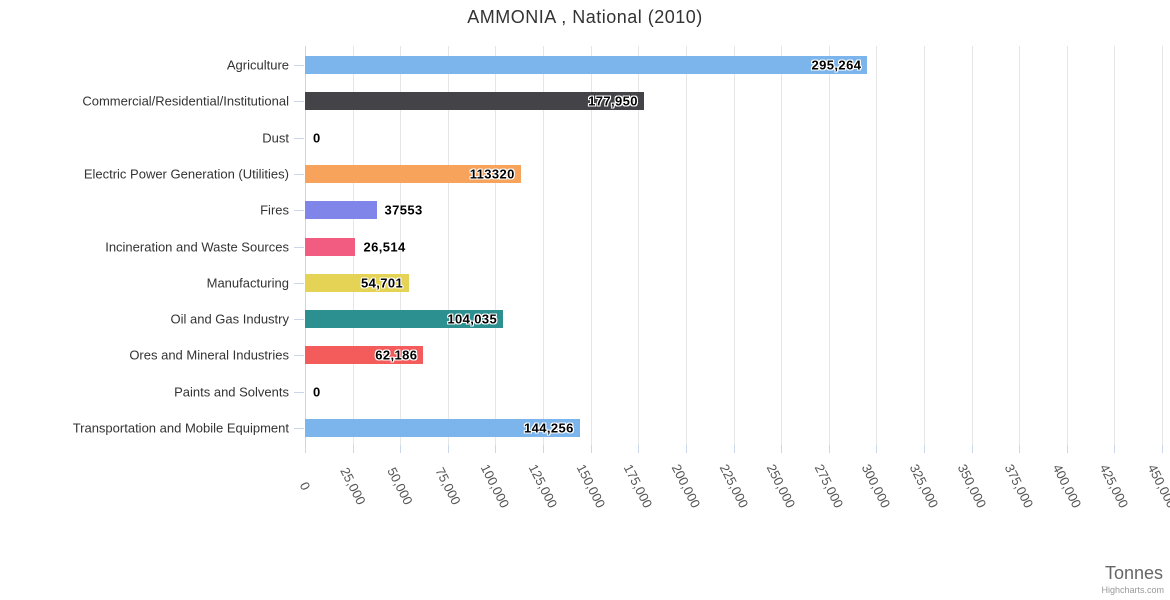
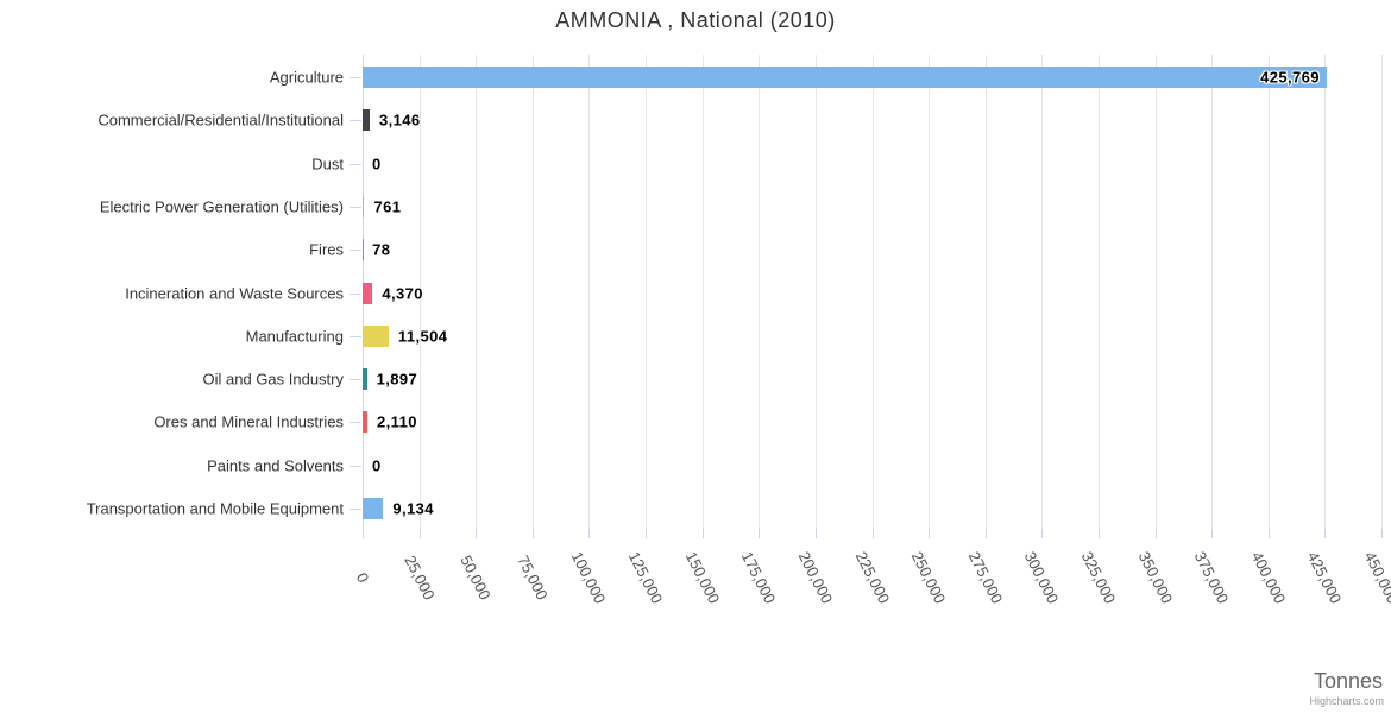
Agriculture: 295,264 -> 425,769
Commercial/Residential/Institutional: 177,950 -> 3,146
Electric Power Generation (Utilities): 113320 -> 761
Fires: 37553 -> 78
Incineration and Waste Sources: 26,514 -> 4,370
Manufacturing: 54,701 -> 11,504
Oil and Gas Industry: 104,035 -> 1,897
Ores and Mineral Industries: 62,186 -> 2,110
Transportation and Mobile Equipment: 144,256 -> 9,134
